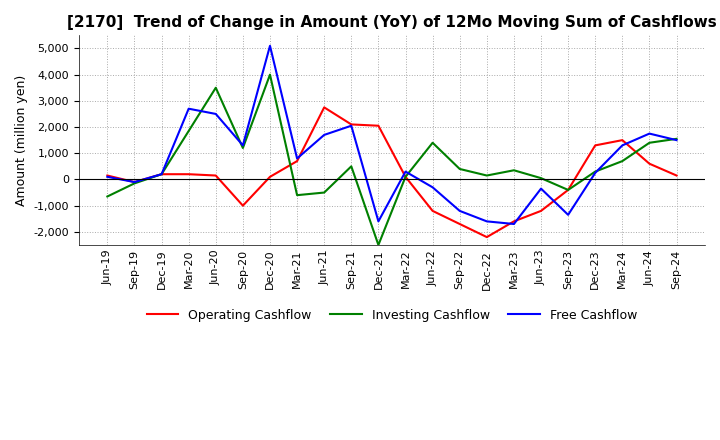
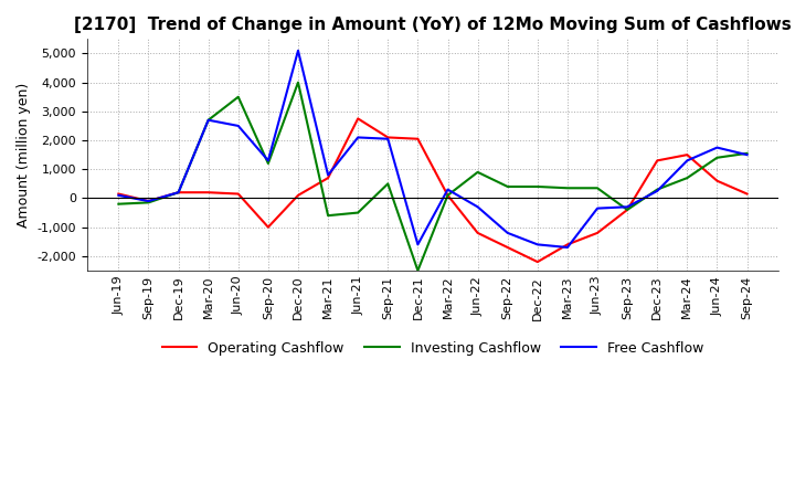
Investing Cashflow/Jun-19: -650 -> -200
Investing Cashflow/Mar-20: 1,850 -> 2,700
Free Cashflow/Jun-21: 1,700 -> 2,100
Investing Cashflow/Jun-22: 1,400 -> 900
Investing Cashflow/Dec-22: 150 -> 400
Investing Cashflow/Jun-23: 50 -> 350
Free Cashflow/Sep-23: -1,350 -> -300
